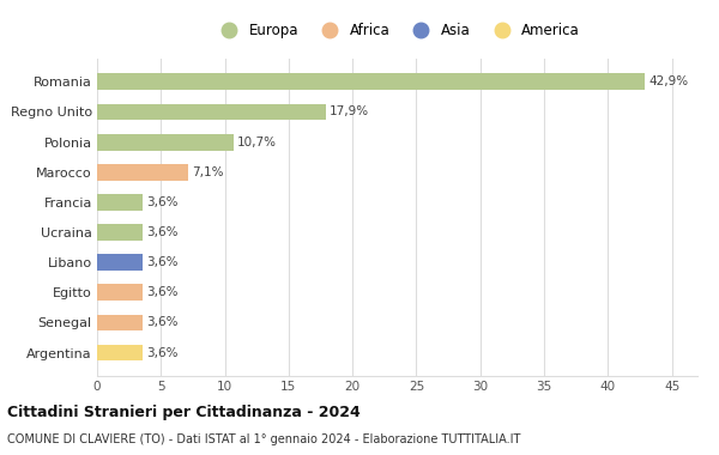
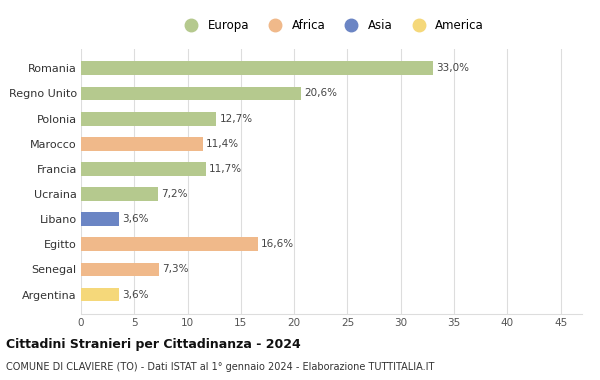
Romania: 42,9% -> 33,0%
Regno Unito: 17,9% -> 20,6%
Polonia: 10,7% -> 12,7%
Marocco: 7,1% -> 11,4%
Francia: 3,6% -> 11,7%
Ucraina: 3,6% -> 7,2%
Egitto: 3,6% -> 16,6%
Senegal: 3,6% -> 7,3%
